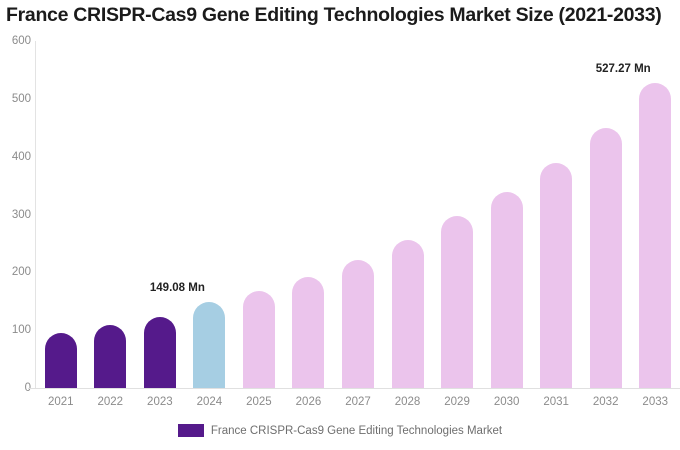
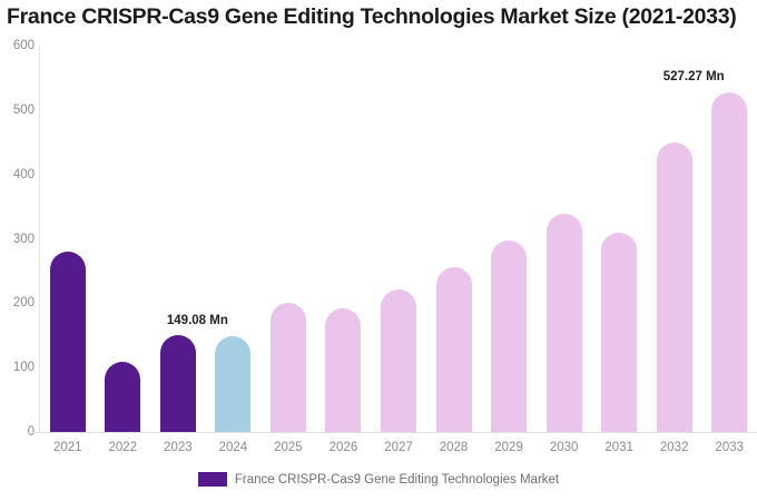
2021: 100 -> 280
2023: 120 -> 150
2025: 170 -> 200
2031: 390 -> 310
